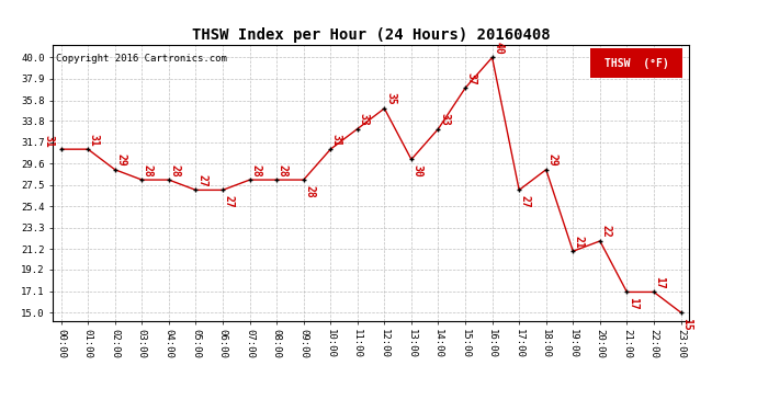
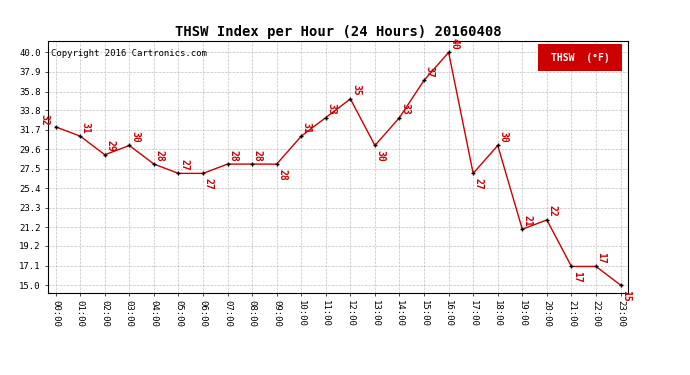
00:00: 31 -> 32
03:00: 28 -> 30
18:00: 29 -> 30
